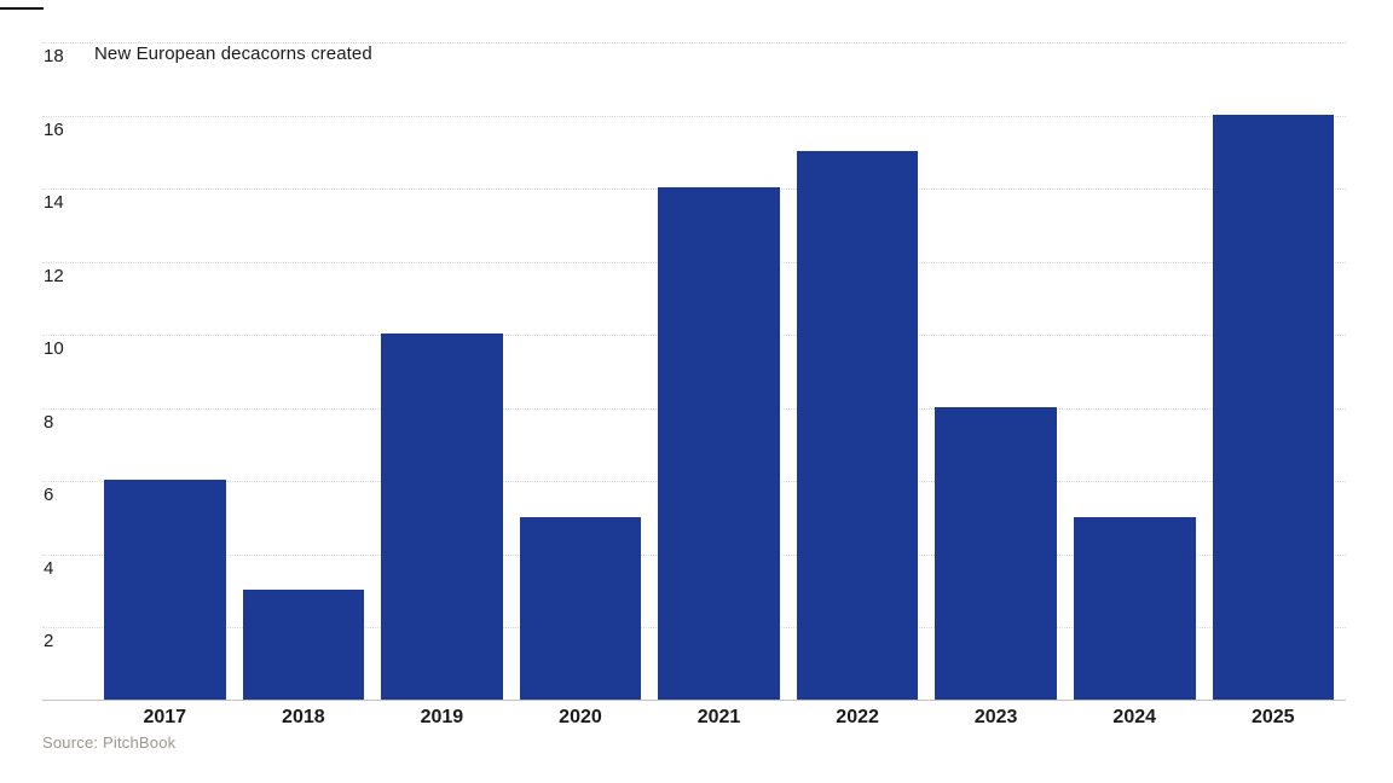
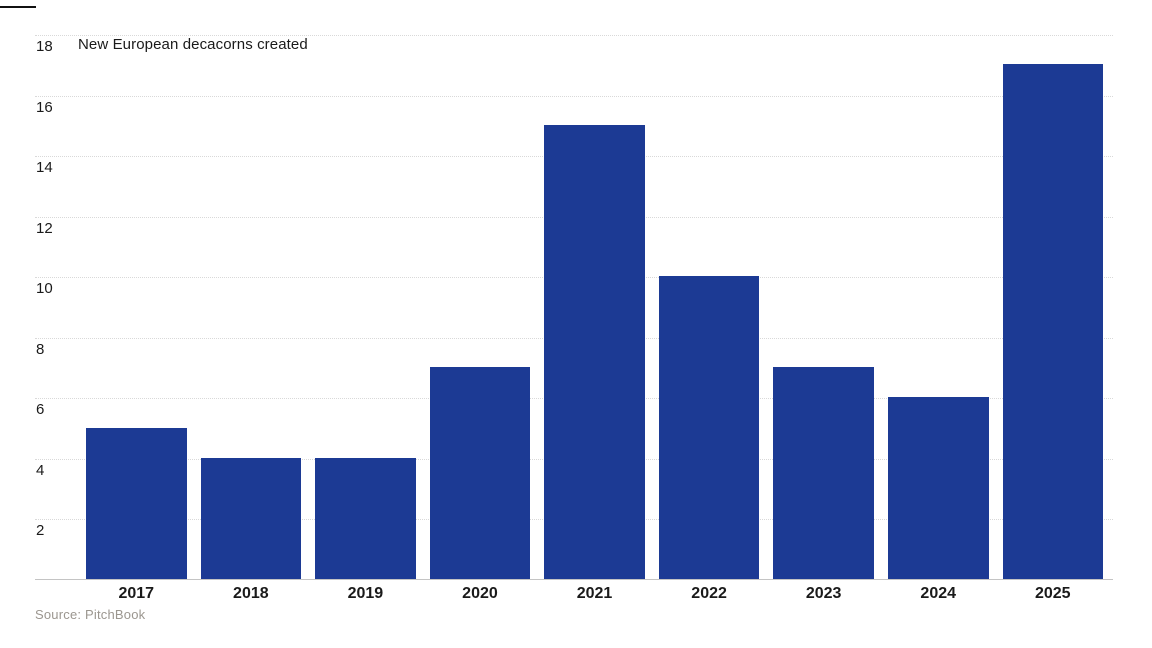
2017: 6 -> 5
2018: 3 -> 4
2019: 10 -> 4
2020: 5 -> 7
2021: 14 -> 15
2022: 15 -> 10
2023: 8 -> 7
2024: 5 -> 6
2025: 16 -> 17
